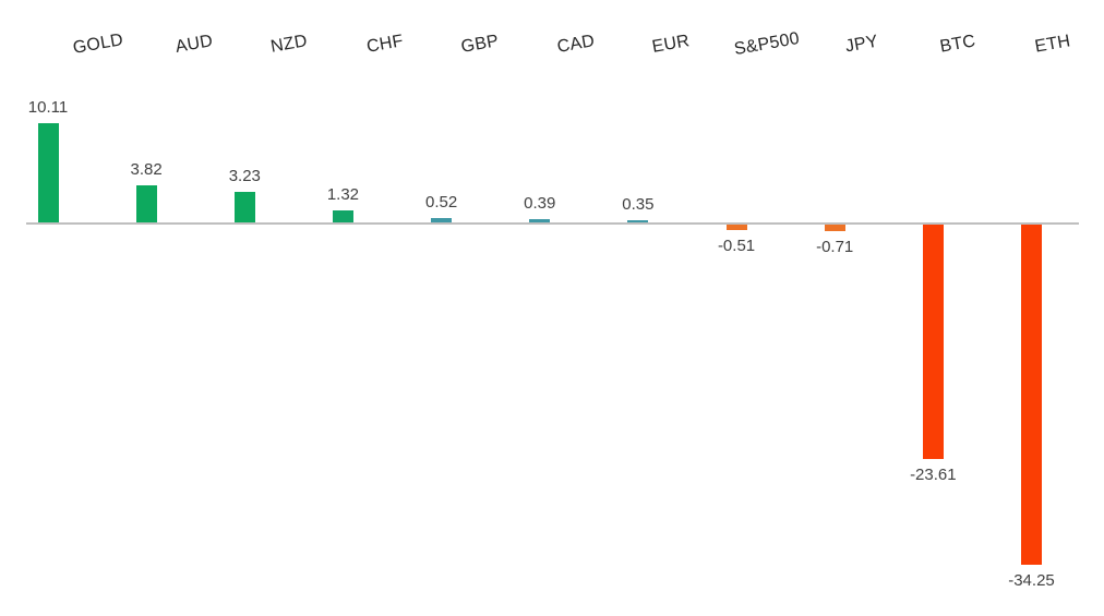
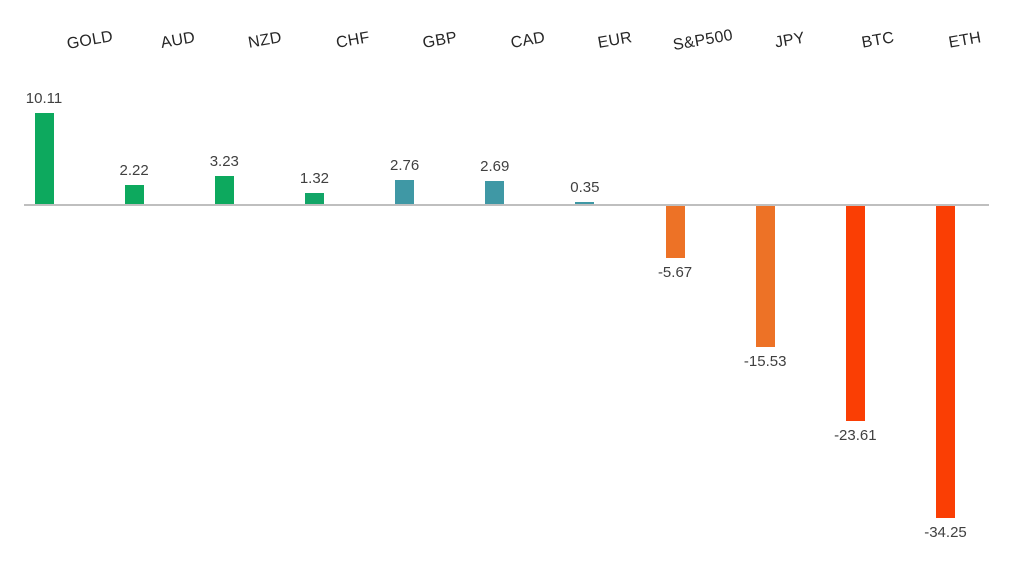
AUD: 3.82 -> 2.22
GBP: 0.52 -> 2.76
CAD: 0.39 -> 2.69
S&P500: -0.51 -> -5.67
JPY: -0.71 -> -15.53
